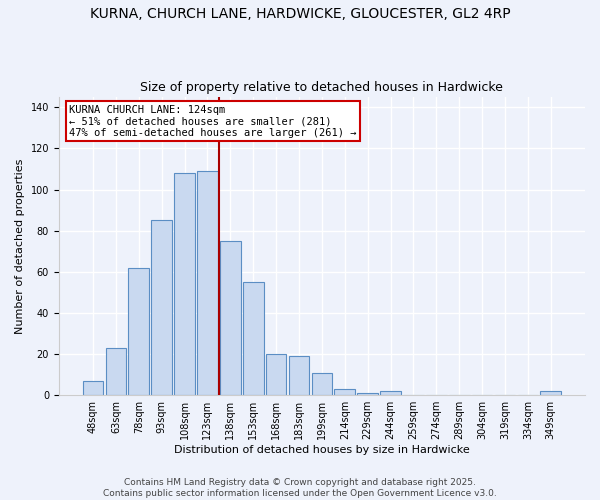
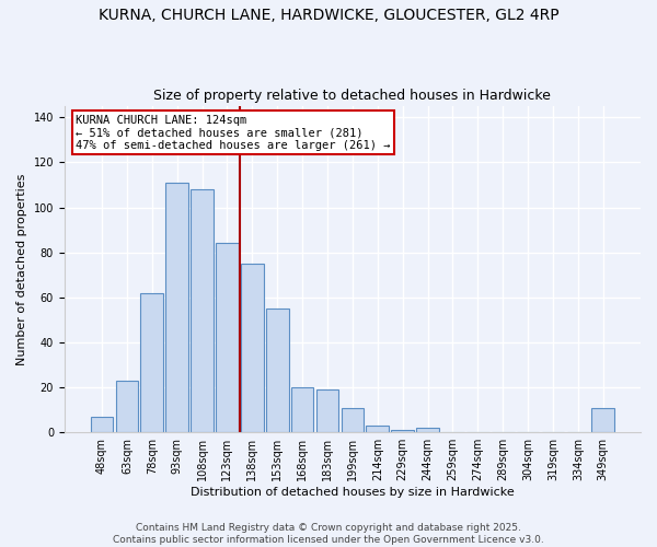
93sqm: 85 -> 111
123sqm: 109 -> 84
349sqm: 2 -> 11
